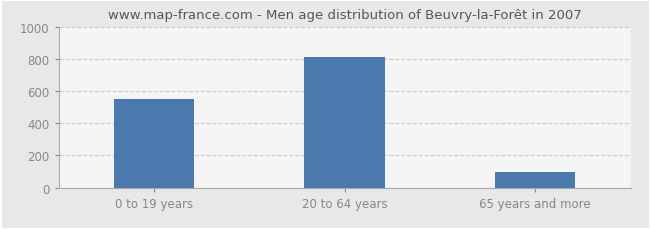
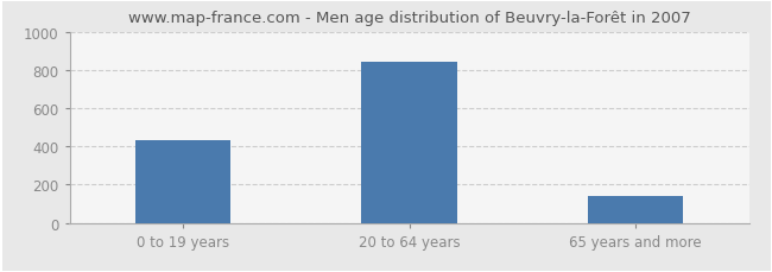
0 to 19 years: 550 -> 440
20 to 64 years: 810 -> 840
65 years and more: 100 -> 140
